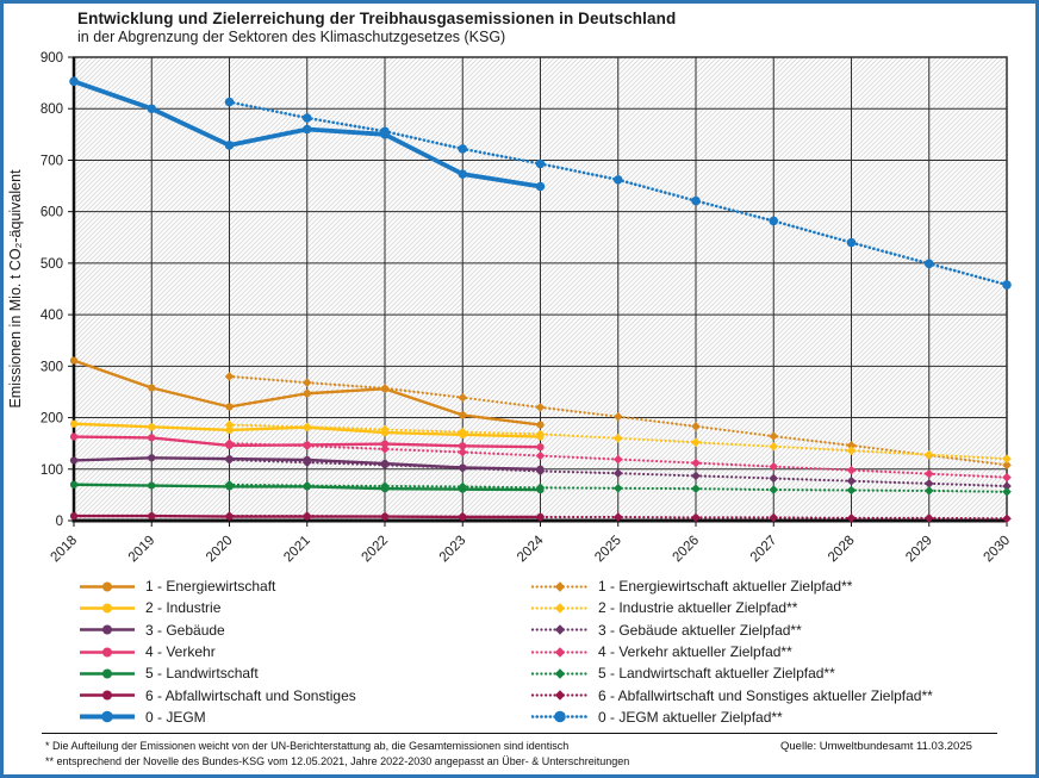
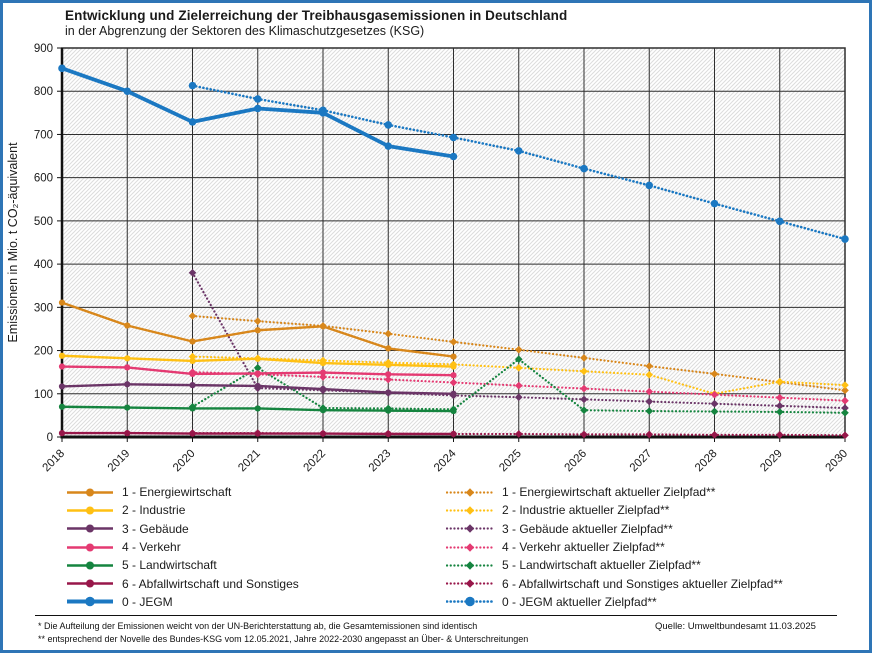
3 - Gebäude aktueller Zielpfad**/2020: 120 -> 380
5 - Landwirtschaft aktueller Zielpfad**/2021: 70 -> 160
5 - Landwirtschaft aktueller Zielpfad**/2025: 60 -> 180
2 - Industrie aktueller Zielpfad**/2028: 140 -> 100
